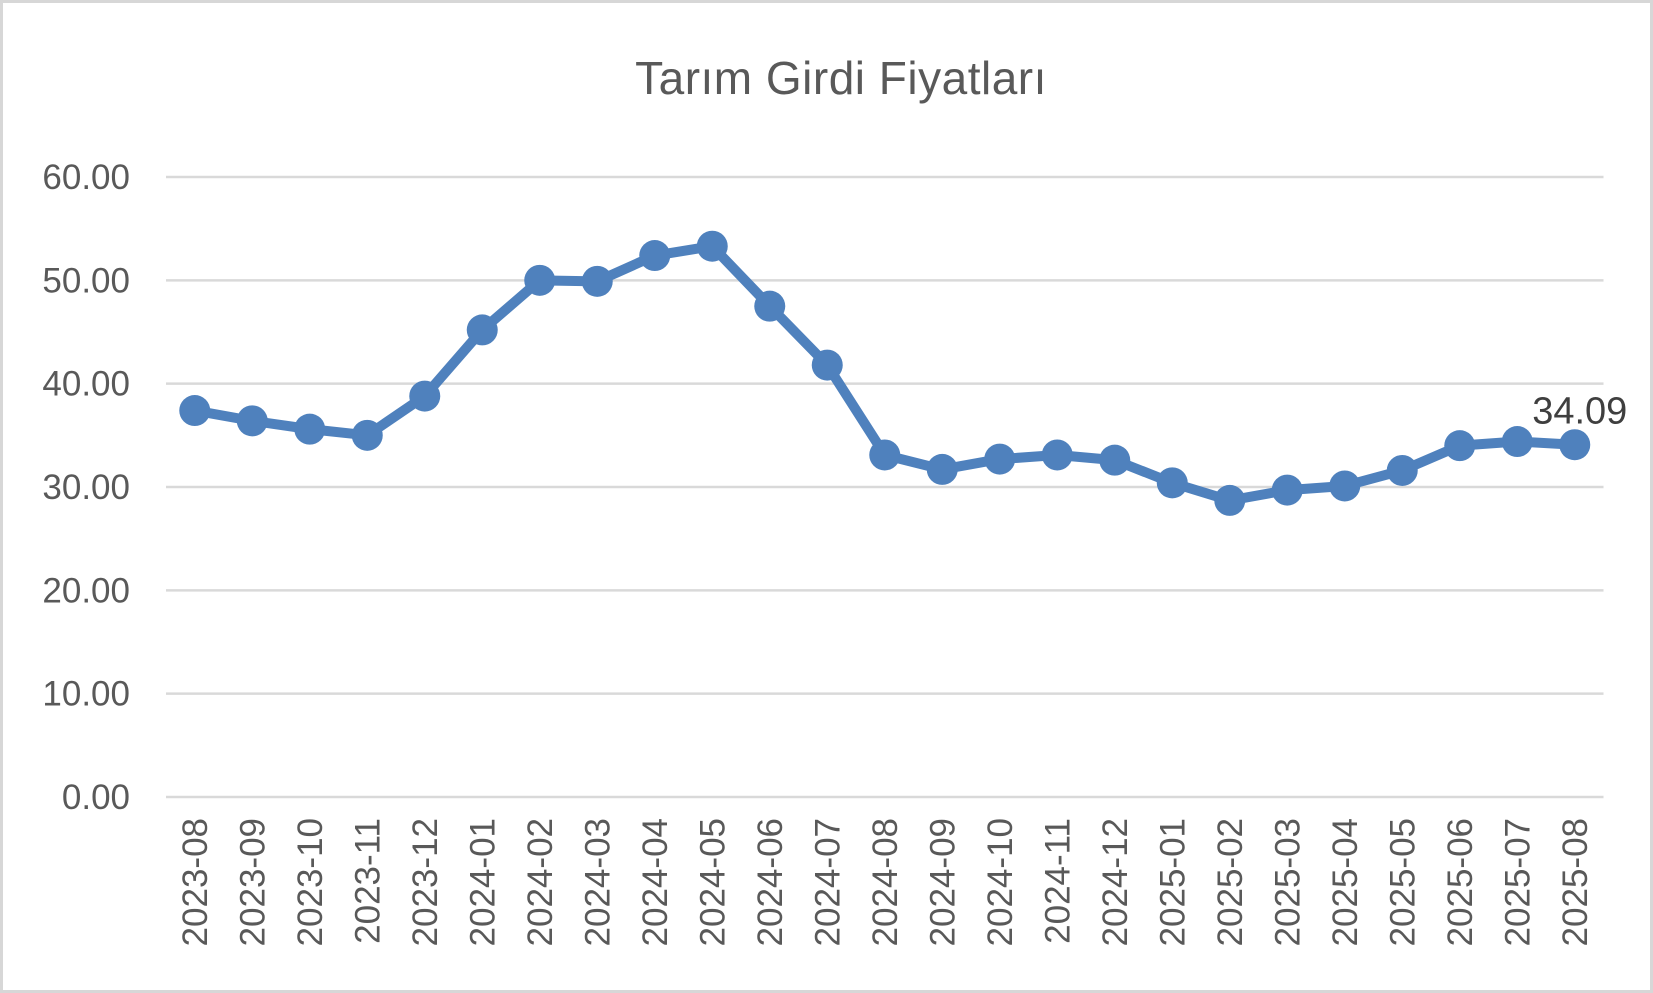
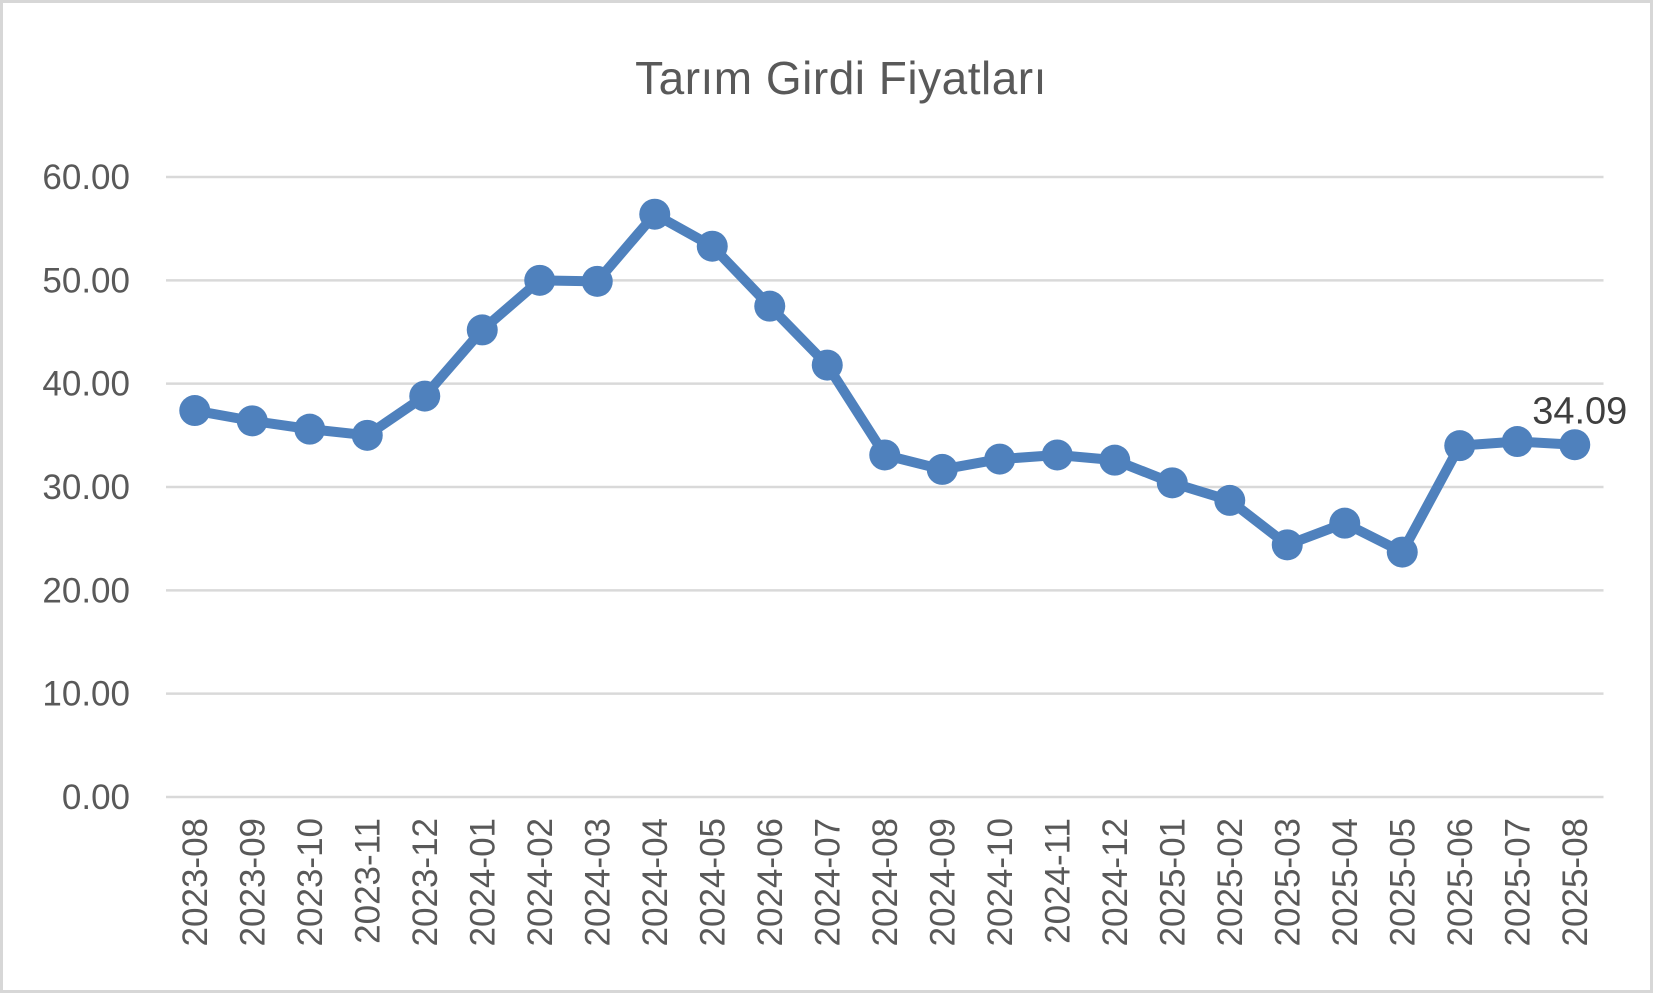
2024-04: 52.4 -> 56.4
2025-03: 29.7 -> 24.4
2025-04: 30.1 -> 26.5
2025-05: 31.6 -> 23.7
